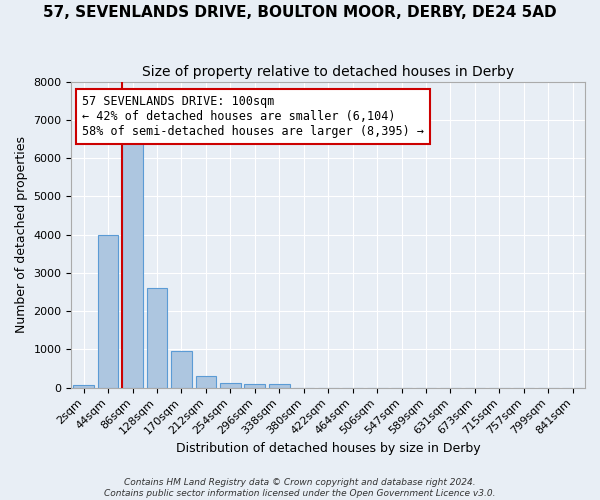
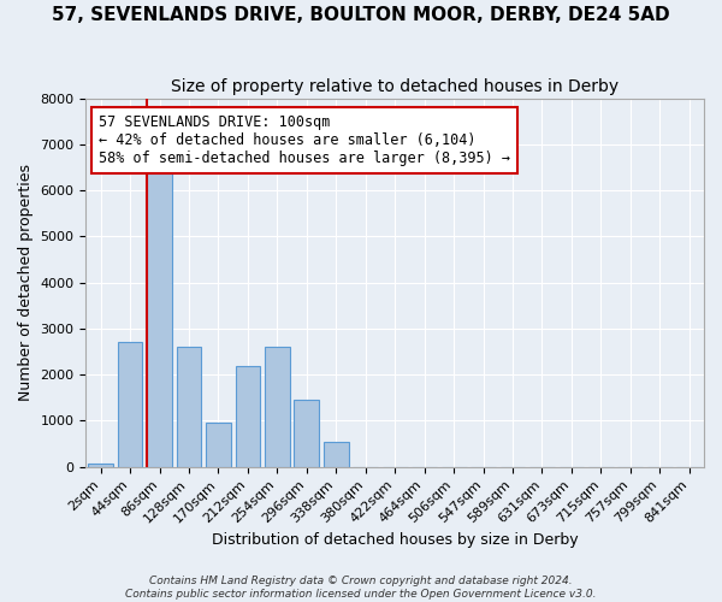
44sqm: 4000 -> 2700
212sqm: 310 -> 2200
254sqm: 120 -> 2600
296sqm: 90 -> 1450
338sqm: 90 -> 550
